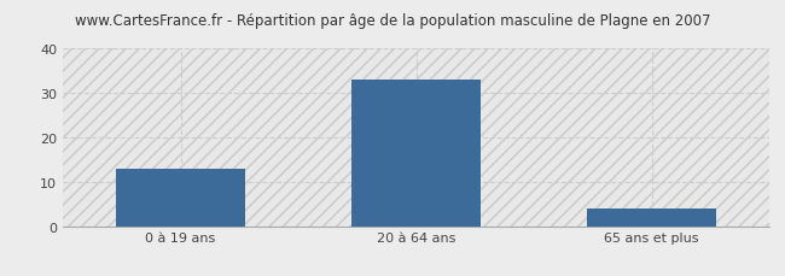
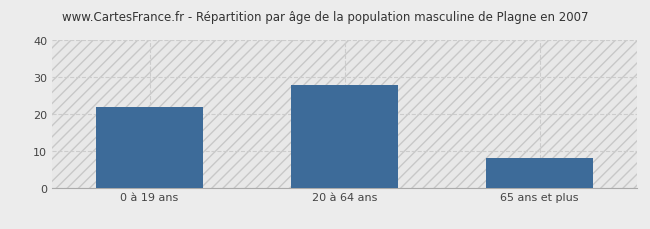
0 à 19 ans: 13 -> 22
20 à 64 ans: 33 -> 28
65 ans et plus: 4 -> 8
